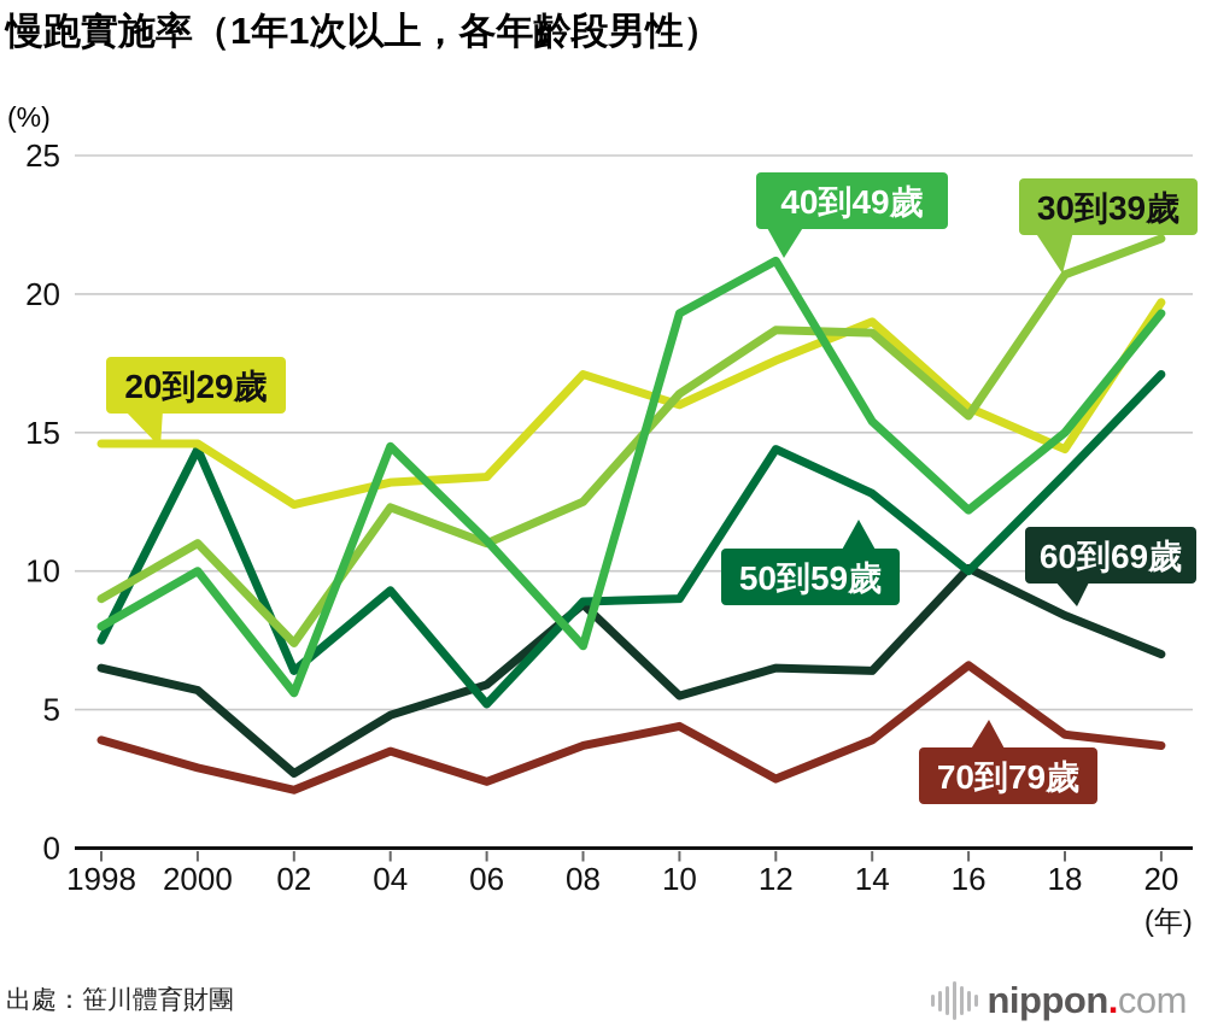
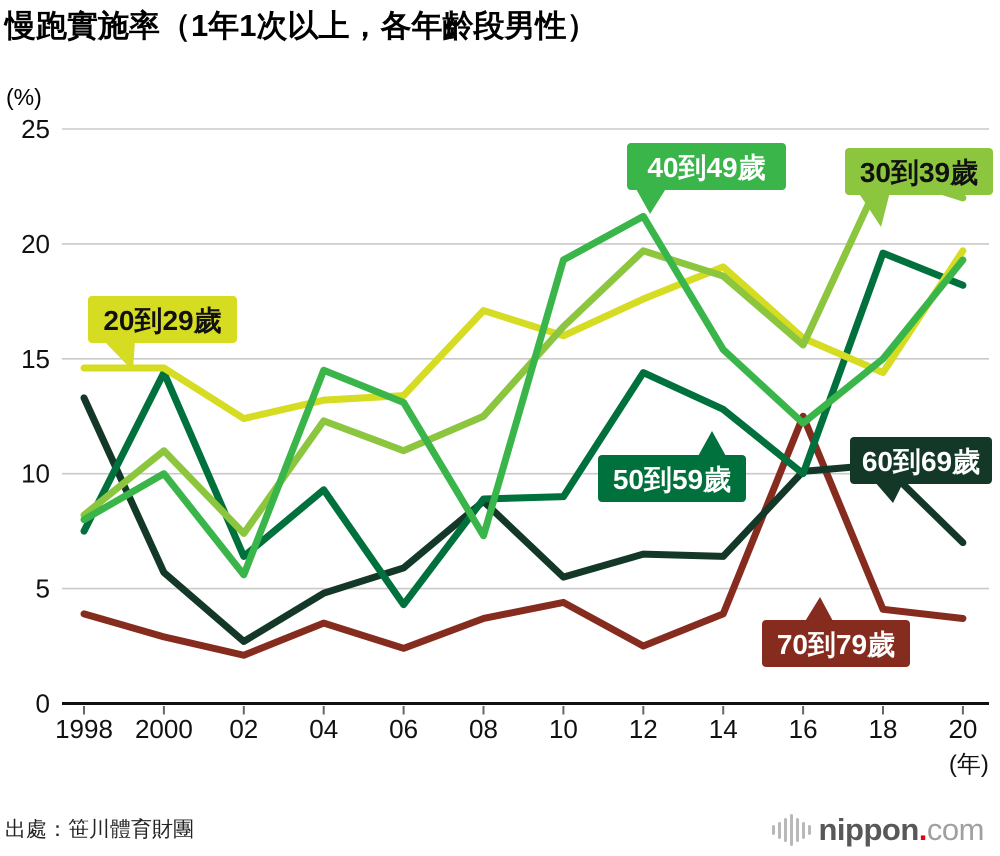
30到39歲/1998: 9.0 -> 8.2
60到69歲/1998: 6.5 -> 13.3
40到49歲/06: 11.1 -> 13.1
50到59歲/06: 5.2 -> 4.3
30到39歲/12: 18.7 -> 19.7
70到79歲/16: 6.6 -> 12.5
30到39歲/18: 20.7 -> 23.1
50到59歲/18: 13.5 -> 19.6
60到69歲/18: 8.4 -> 10.4
50到59歲/20: 17.1 -> 18.2
